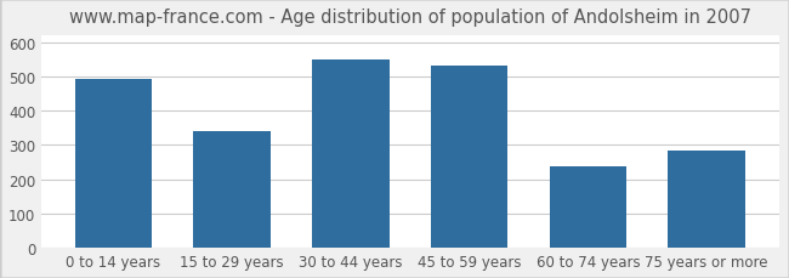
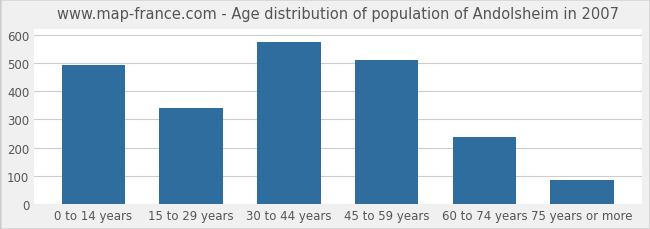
30 to 44 years: 550 -> 573
45 to 59 years: 530 -> 510
75 years or more: 285 -> 84
